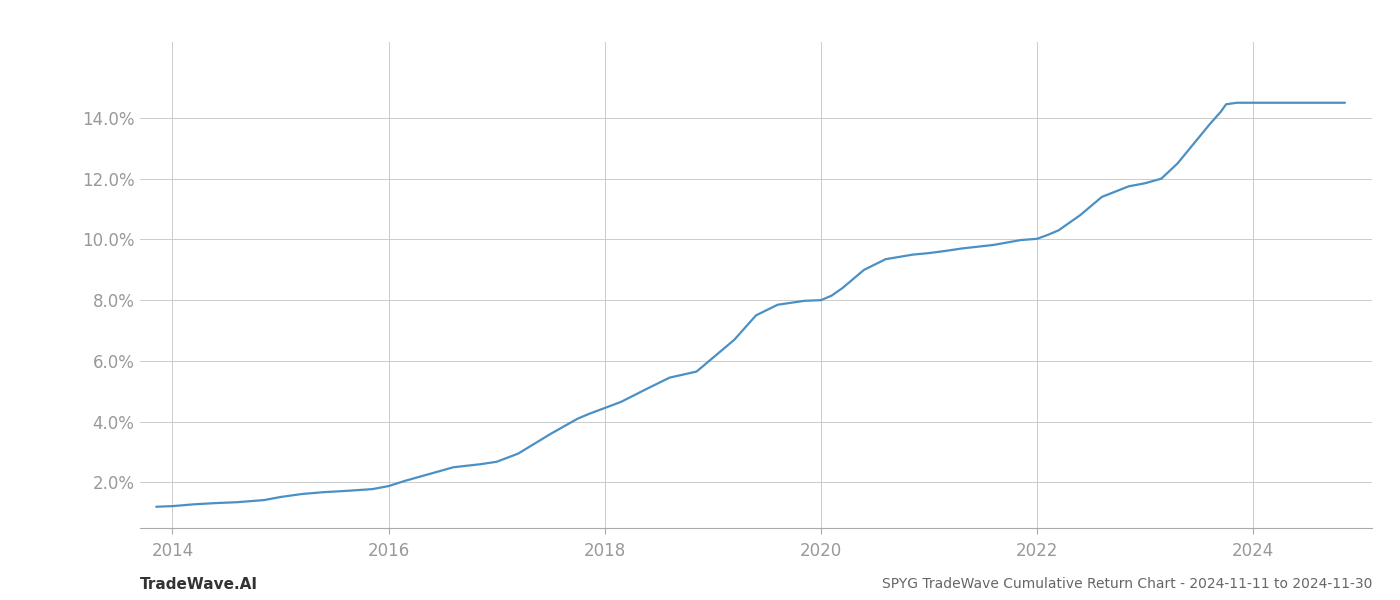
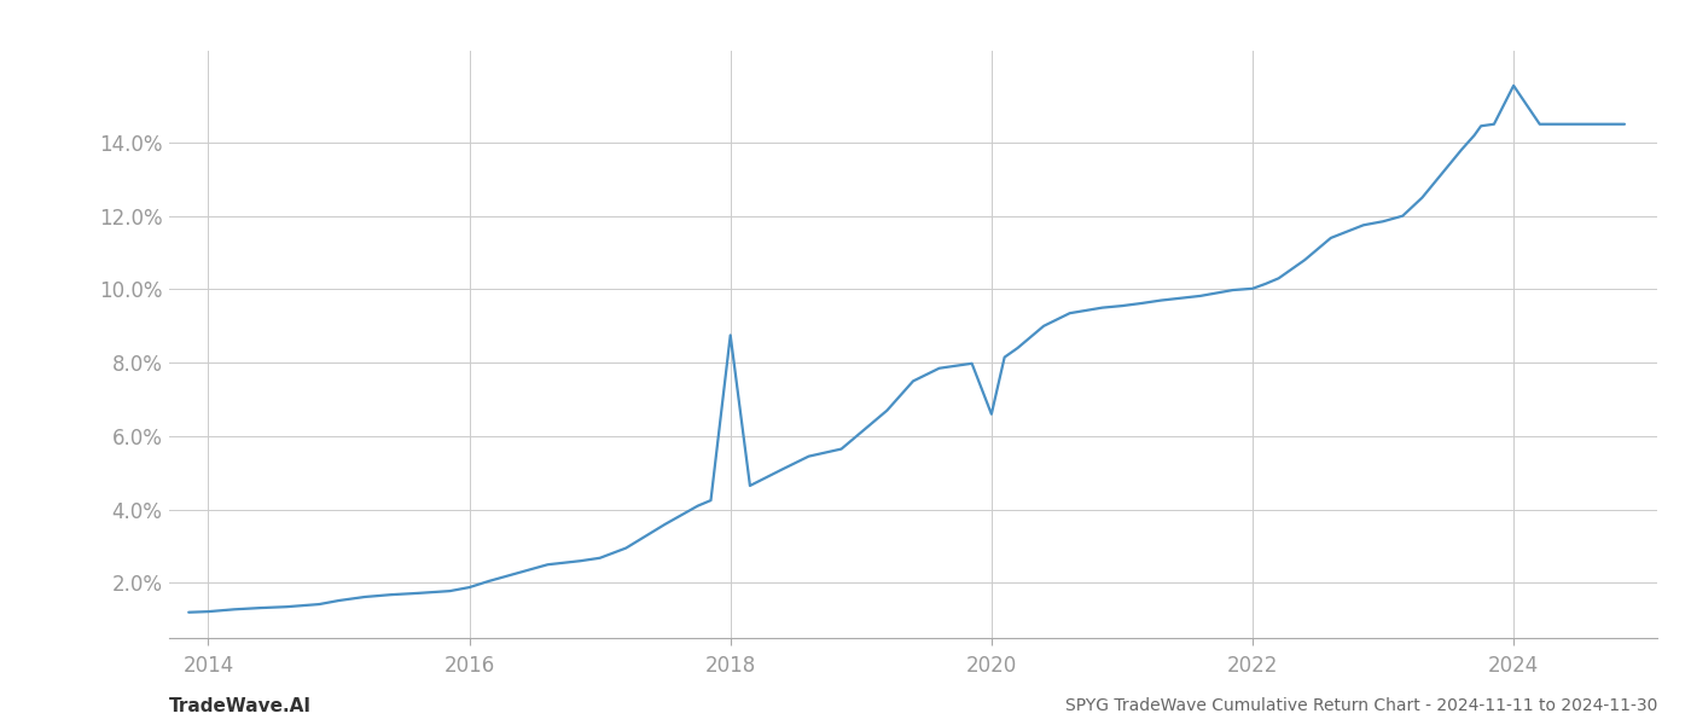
2018: 4.45% -> 8.75%
2020: 8.00% -> 6.60%
2024: 14.50% -> 15.55%
